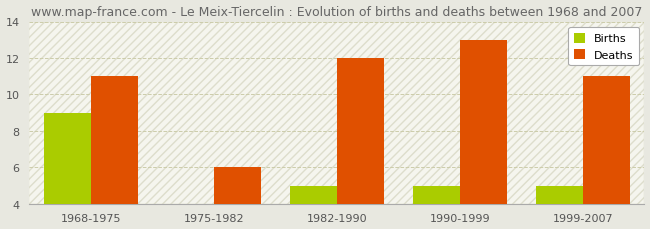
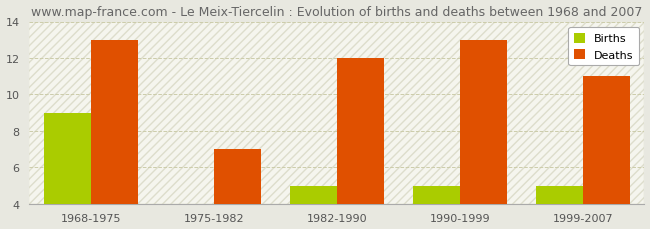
Deaths/1968-1975: 11 -> 13
Deaths/1975-1982: 6 -> 7
